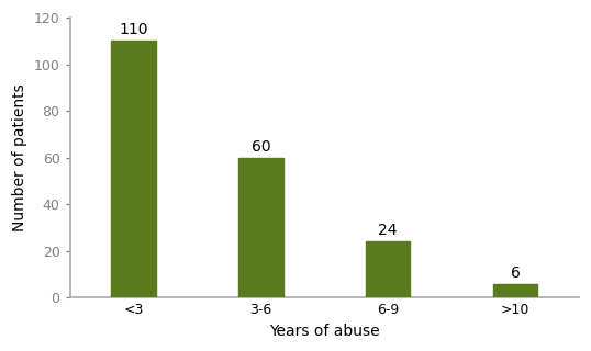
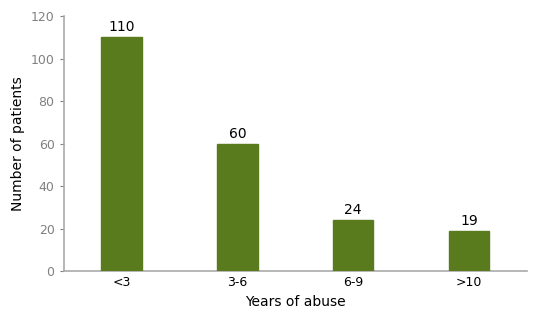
>10: 6 -> 19
